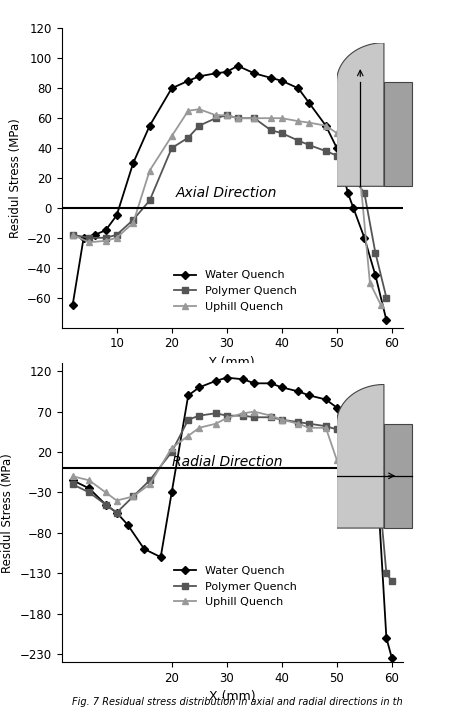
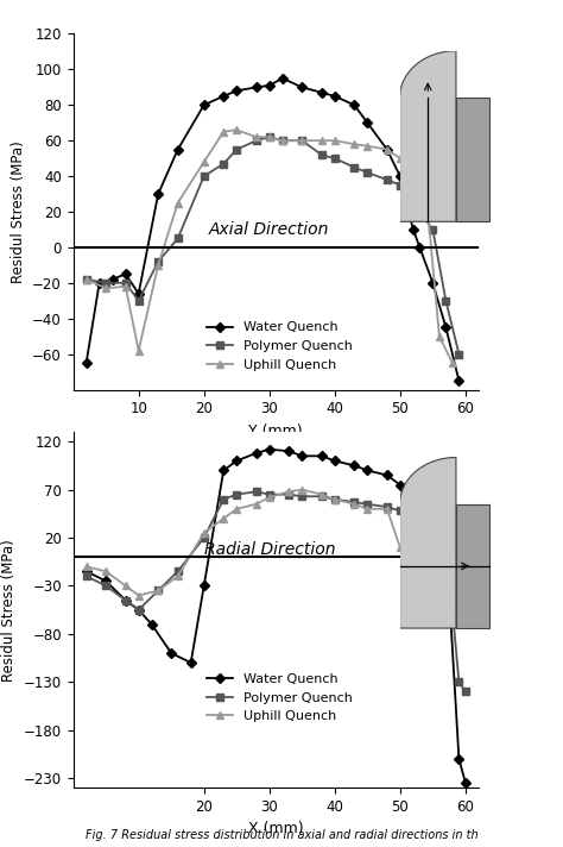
Water Quench/10: -5 -> -26
Polymer Quench/10: -18 -> -30
Uphill Quench/10: -20 -> -58
